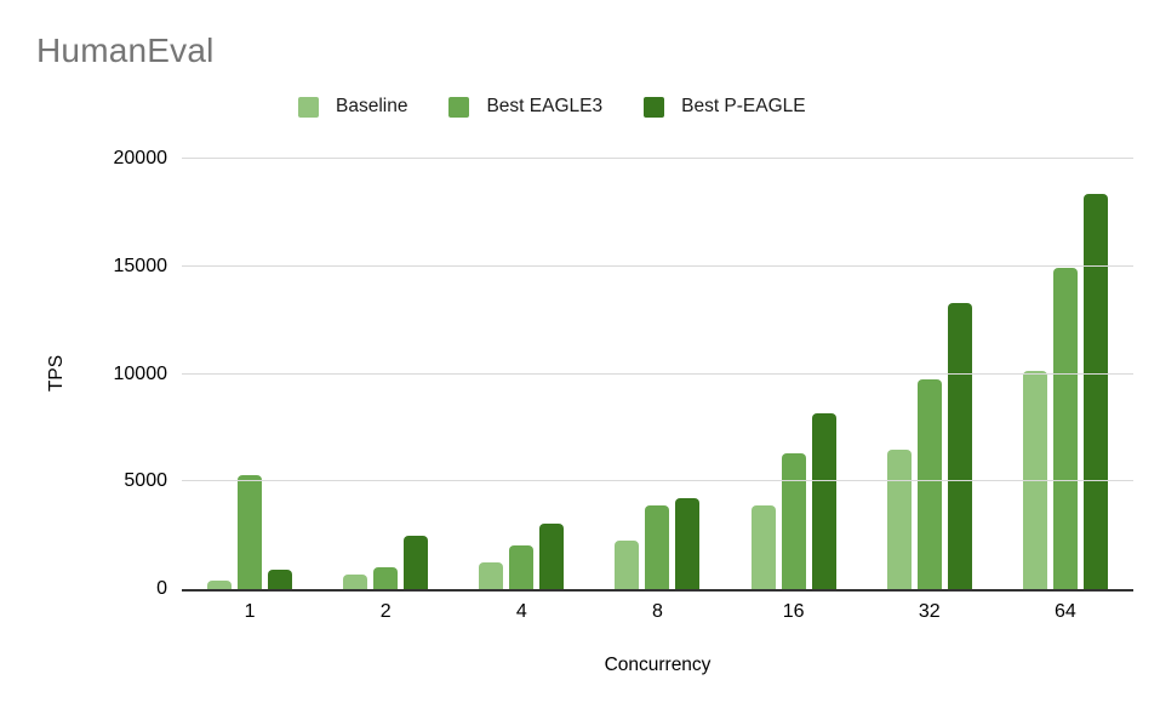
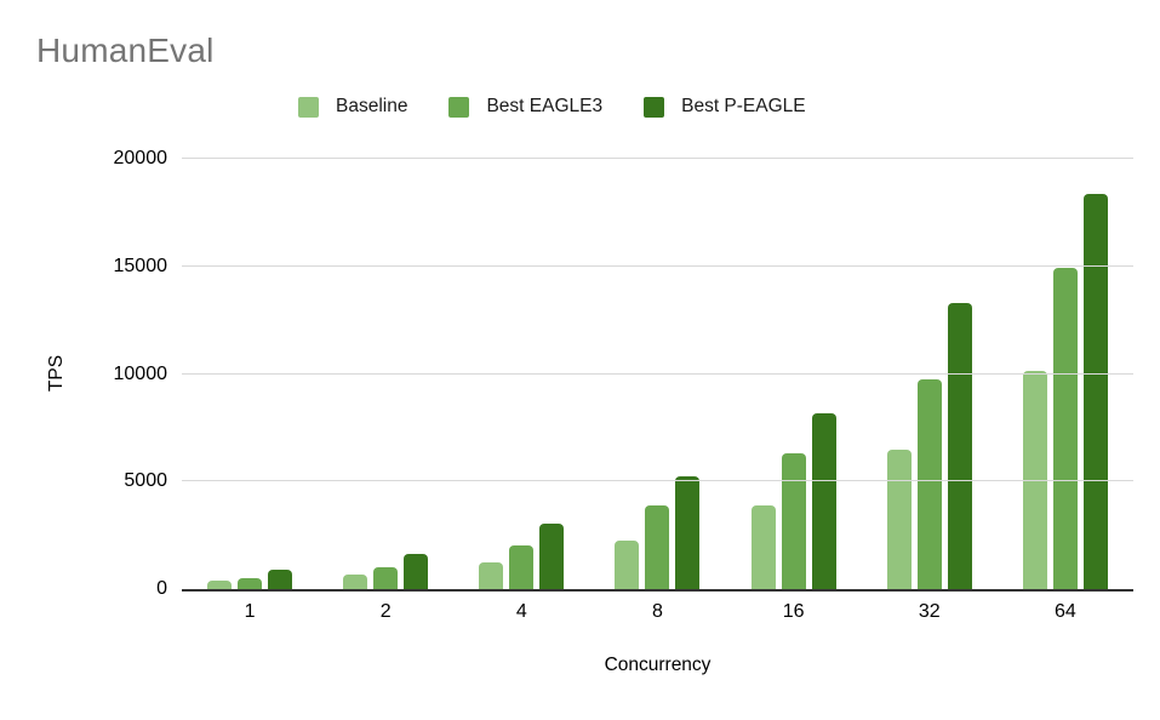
Best EAGLE3/1: 5300 -> 500
Best P-EAGLE/2: 2500 -> 1700
Best P-EAGLE/8: 4200 -> 5200
